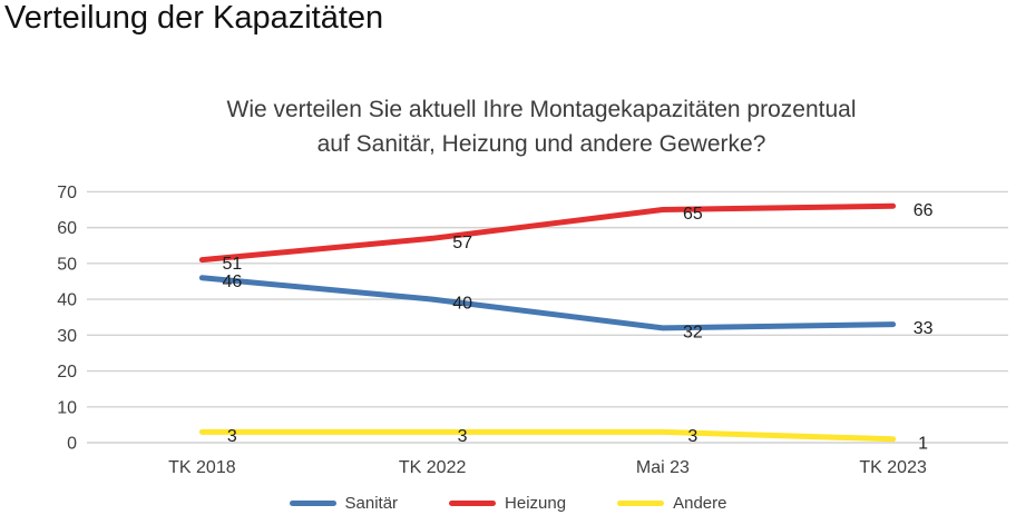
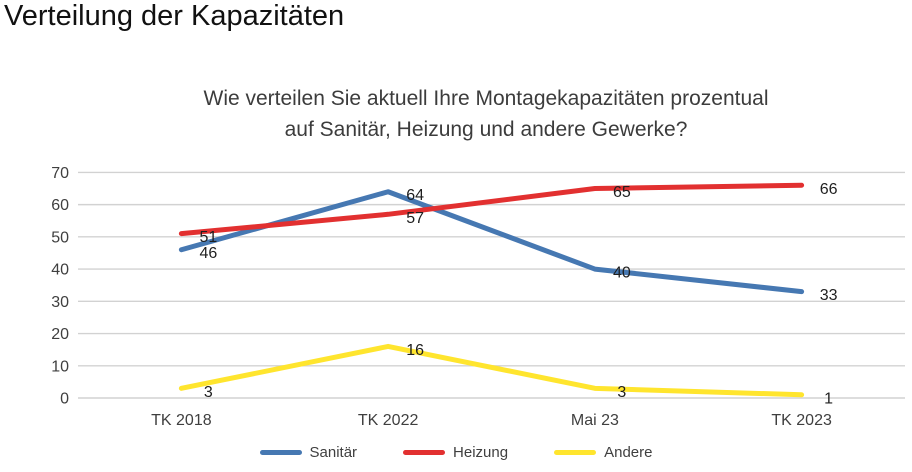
Sanitär/TK 2022: 40 -> 64
Andere/TK 2022: 3 -> 16
Sanitär/Mai 23: 32 -> 40
